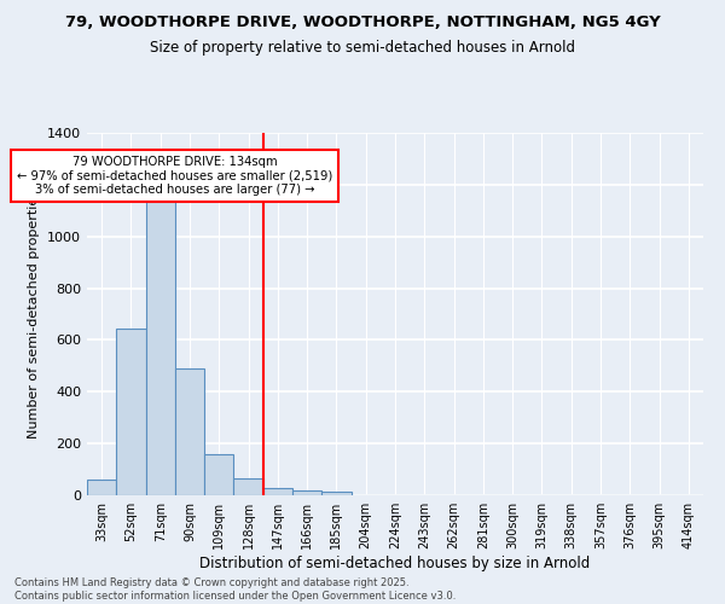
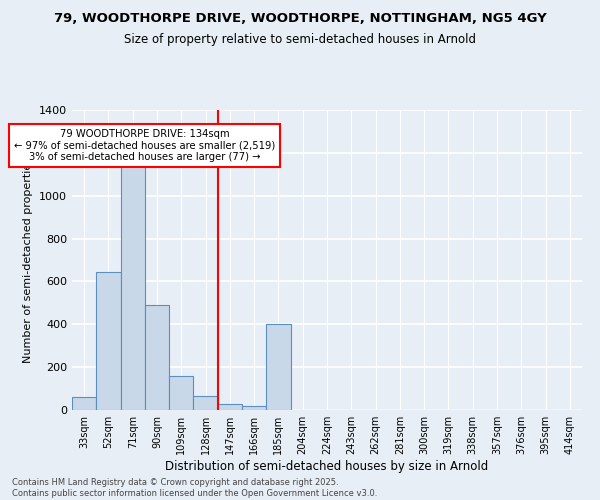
185sqm: 15 -> 400
